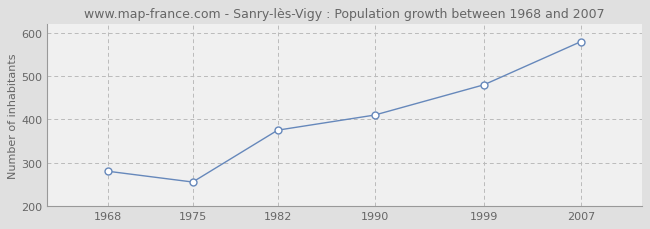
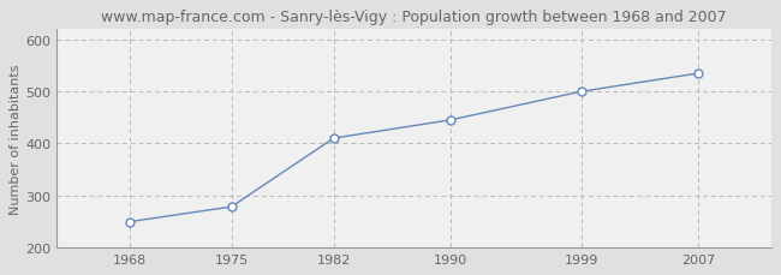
1968: 280 -> 249
1975: 255 -> 278
1982: 375 -> 410
1990: 410 -> 445
1999: 480 -> 500
2007: 580 -> 535
